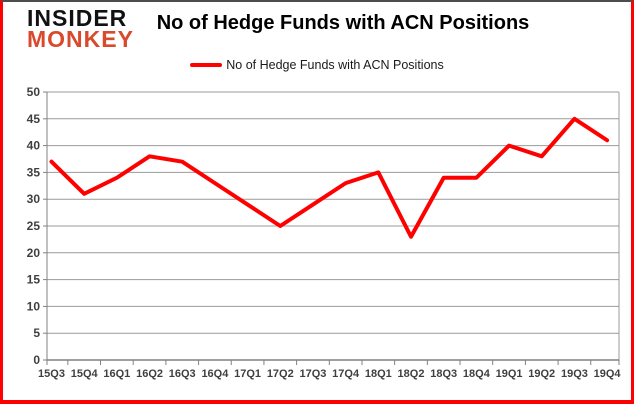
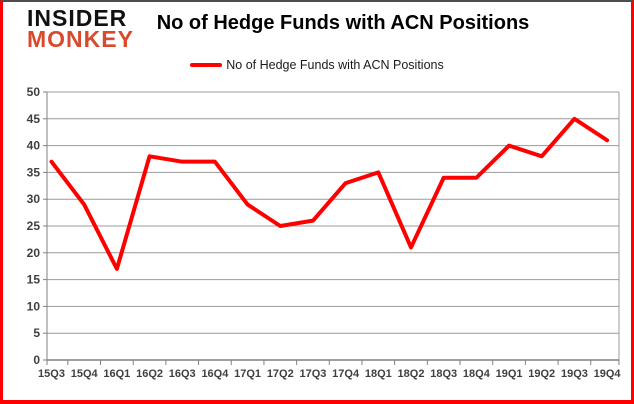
15Q4: 31 -> 29
16Q1: 34 -> 17
16Q4: 33 -> 37
17Q3: 29 -> 26
18Q2: 23 -> 21
